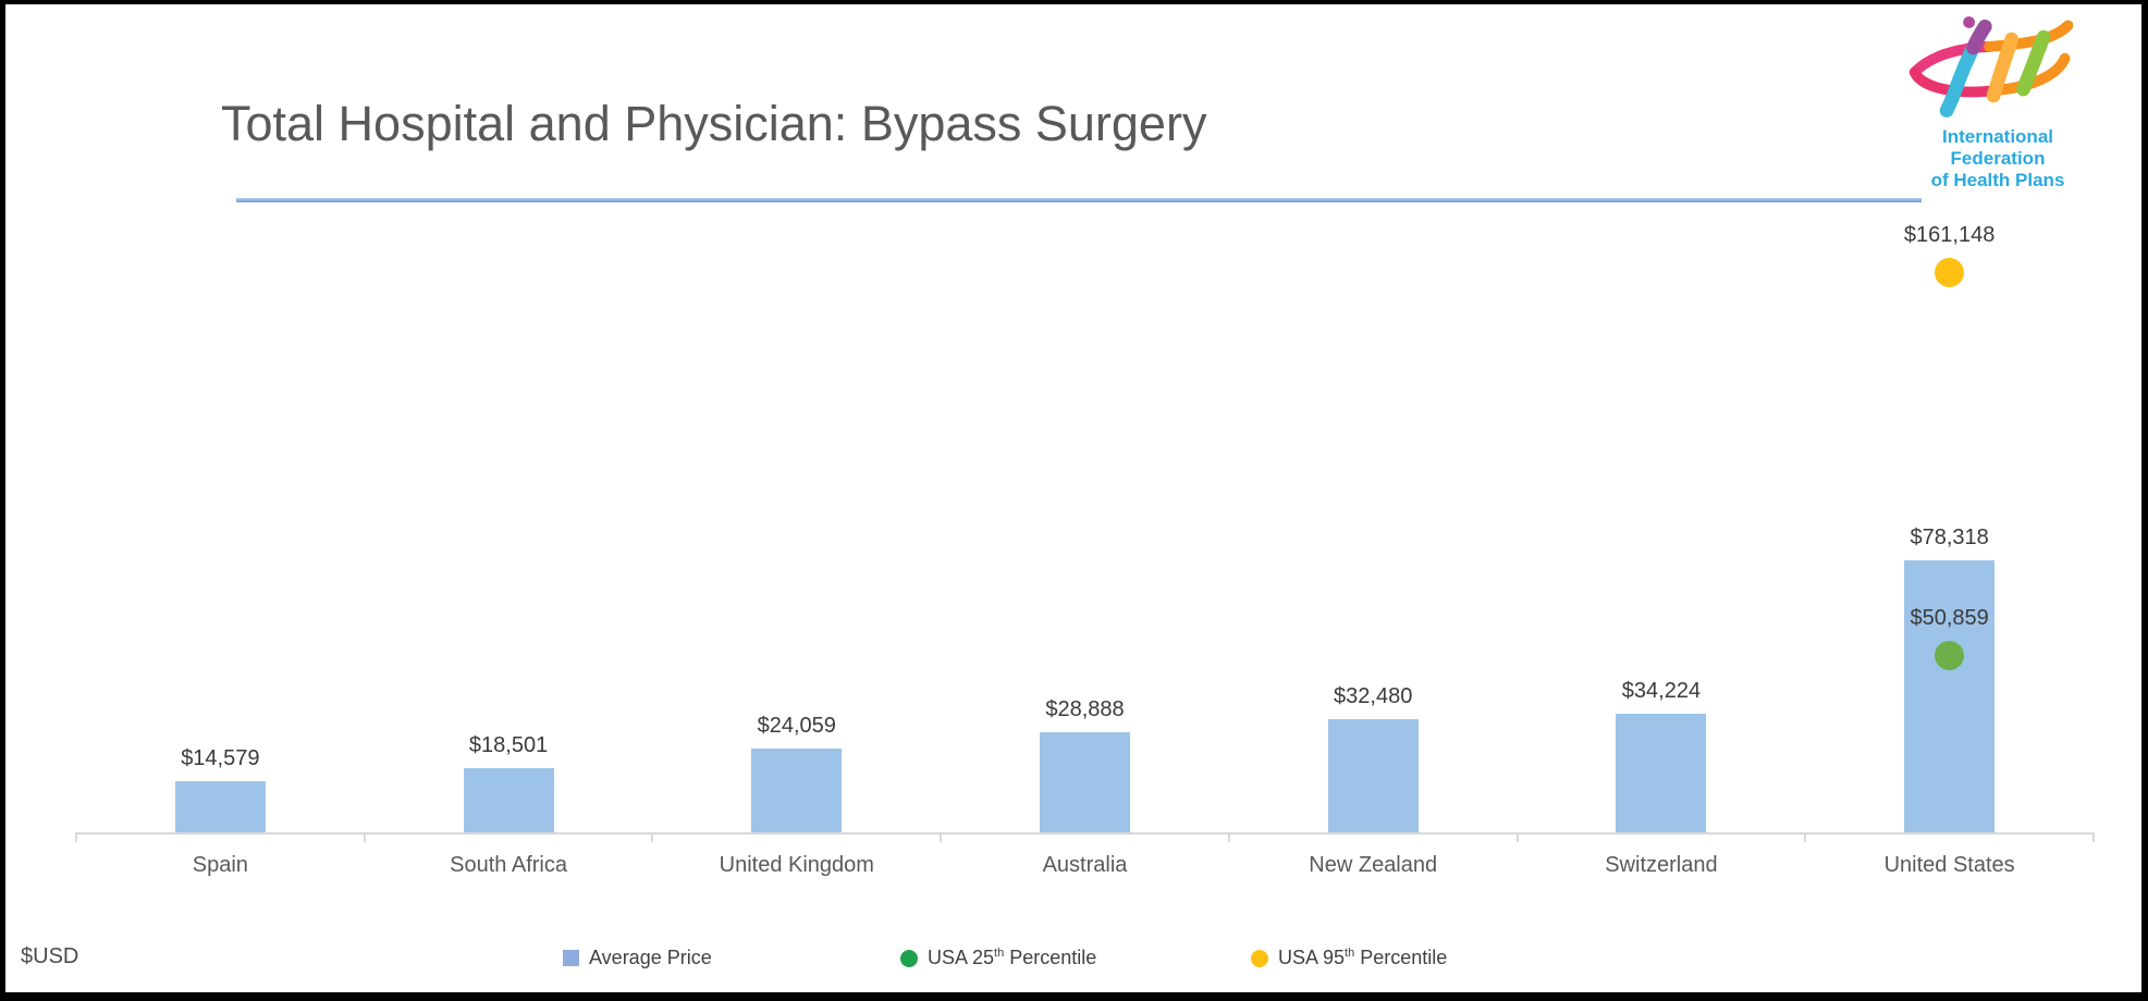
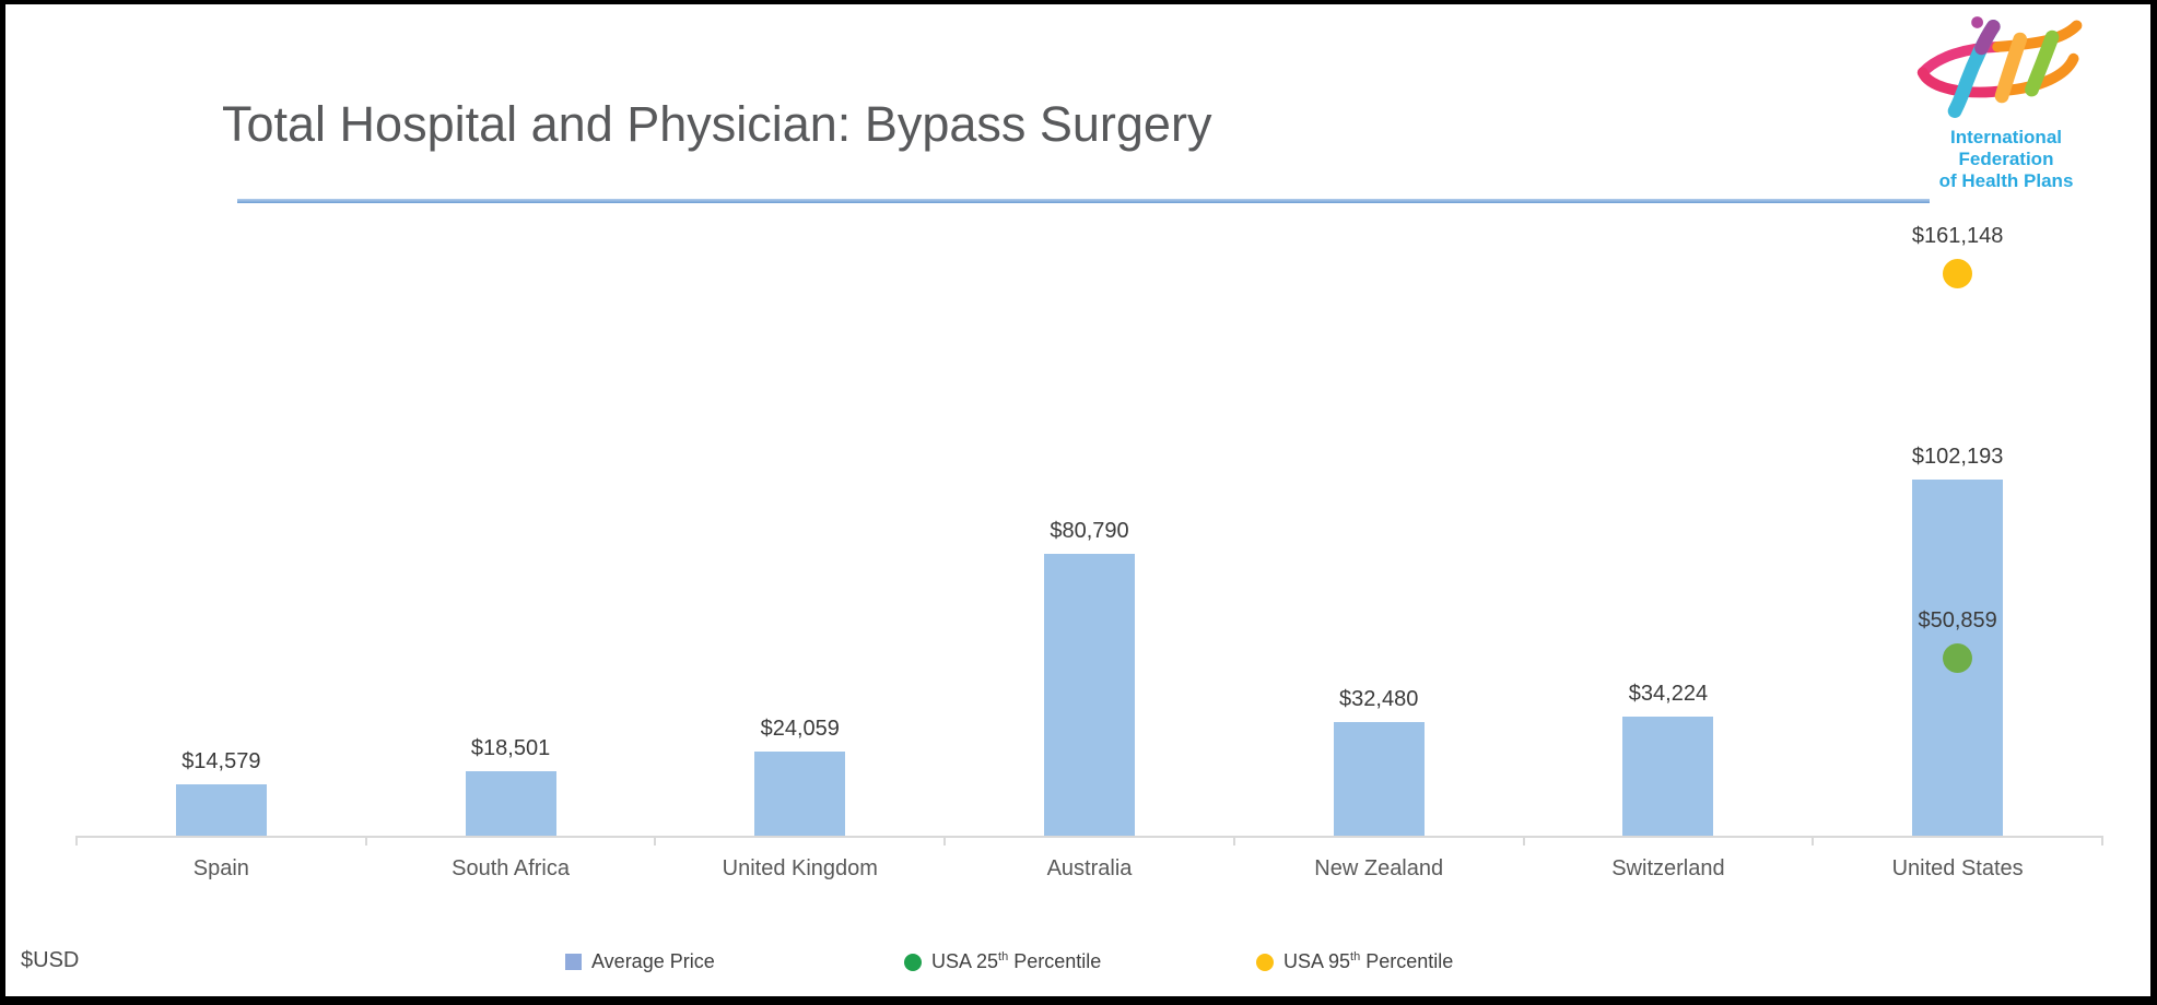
Australia: $28,888 -> $80,790
United States: $78,318 -> $102,193
